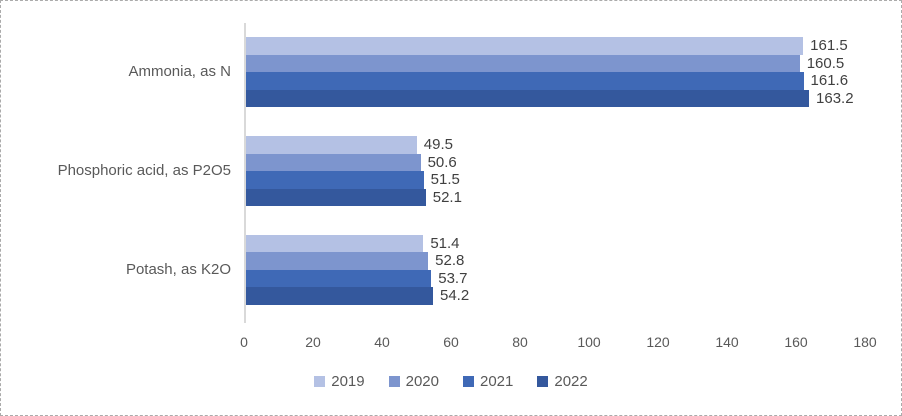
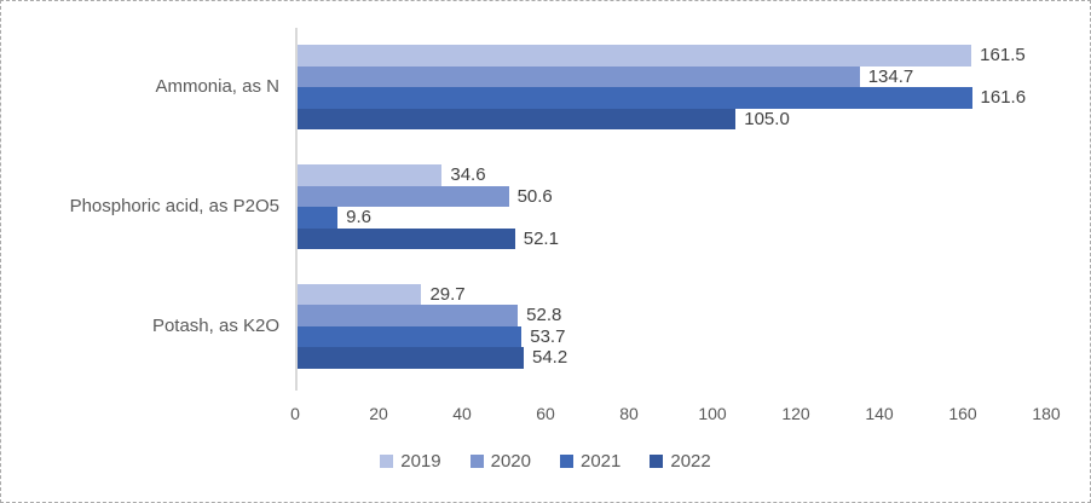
2020/Ammonia, as N: 160.5 -> 134.7
2022/Ammonia, as N: 163.2 -> 105.0
2019/Phosphoric acid, as P2O5: 49.5 -> 34.6
2021/Phosphoric acid, as P2O5: 51.5 -> 9.6
2019/Potash, as K2O: 51.4 -> 29.7
